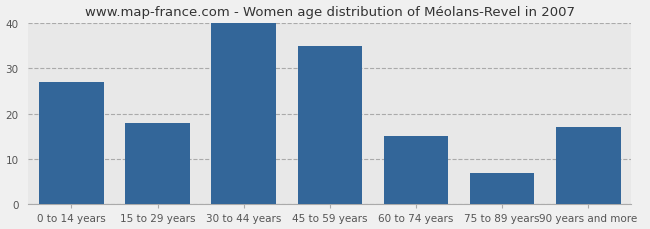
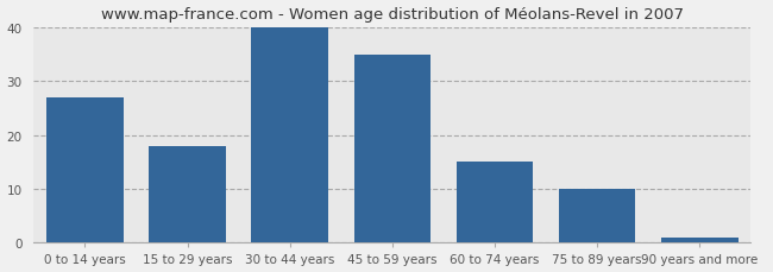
75 to 89 years: 7 -> 10
90 years and more: 17 -> 1
